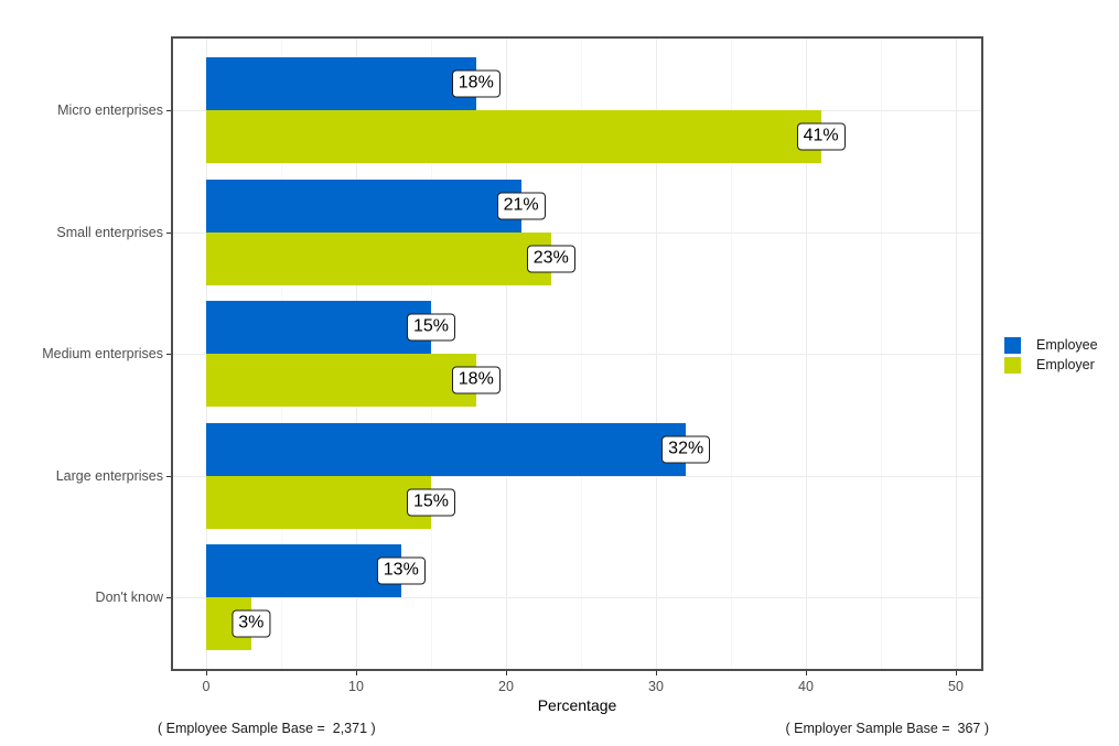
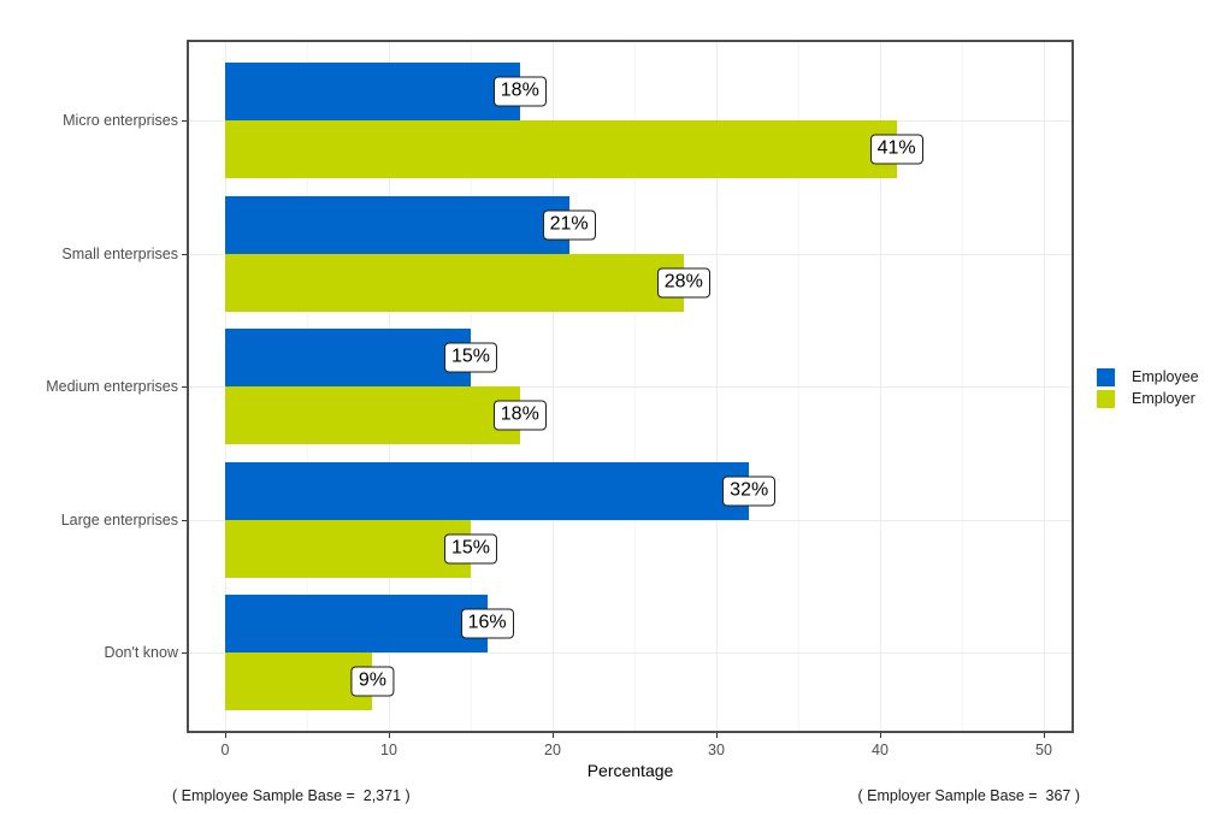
Employer/Small enterprises: 23% -> 28%
Employee/Don't know: 13% -> 16%
Employer/Don't know: 3% -> 9%
